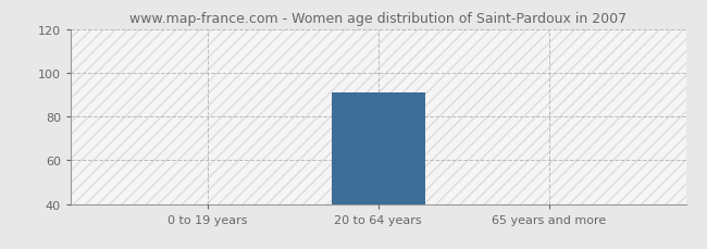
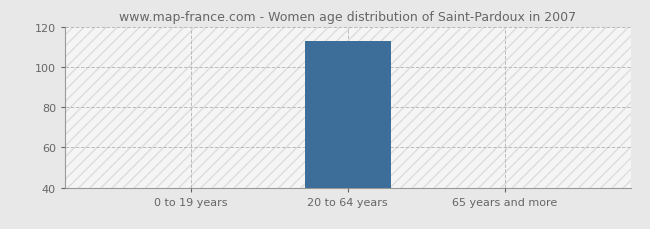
20 to 64 years: 91 -> 113
